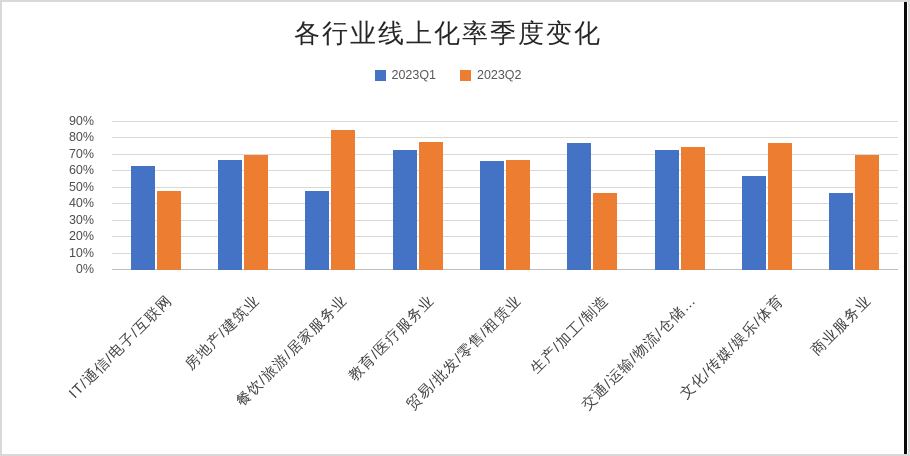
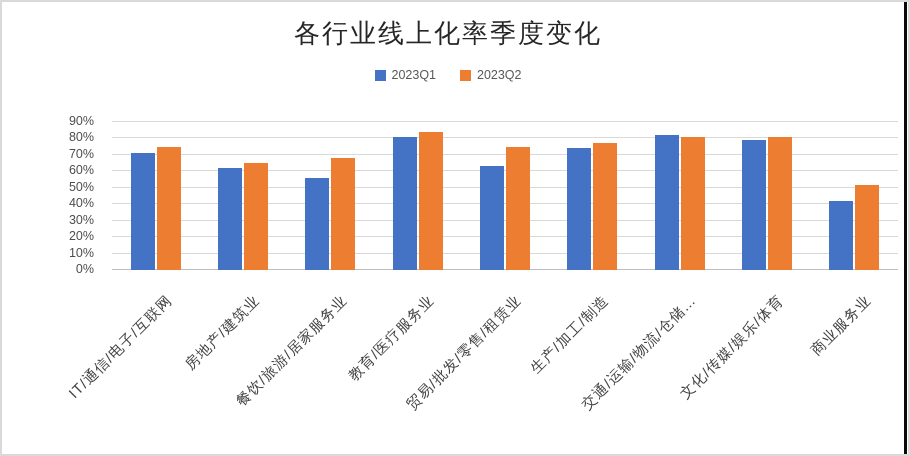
2023Q1/IT/通信/电子/互联网: 63% -> 71%
2023Q2/IT/通信/电子/互联网: 48% -> 75%
2023Q1/房地产/建筑业: 67% -> 62%
2023Q2/房地产/建筑业: 70% -> 65%
2023Q1/餐饮/旅游/居家服务业: 48% -> 56%
2023Q2/餐饮/旅游/居家服务业: 85% -> 68%
2023Q1/教育/医疗服务业: 73% -> 81%
2023Q2/教育/医疗服务业: 78% -> 84%
2023Q1/贸易/批发/零售/租赁业: 66% -> 63%
2023Q2/贸易/批发/零售/租赁业: 67% -> 75%
2023Q1/生产/加工/制造: 77% -> 74%
2023Q2/生产/加工/制造: 47% -> 77%
2023Q1/交通/运输/物流/仓储…: 73% -> 82%
2023Q2/交通/运输/物流/仓储…: 75% -> 81%
2023Q1/文化/传媒/娱乐/体育: 57% -> 79%
2023Q2/文化/传媒/娱乐/体育: 77% -> 81%
2023Q1/商业服务业: 47% -> 42%
2023Q2/商业服务业: 70% -> 52%
